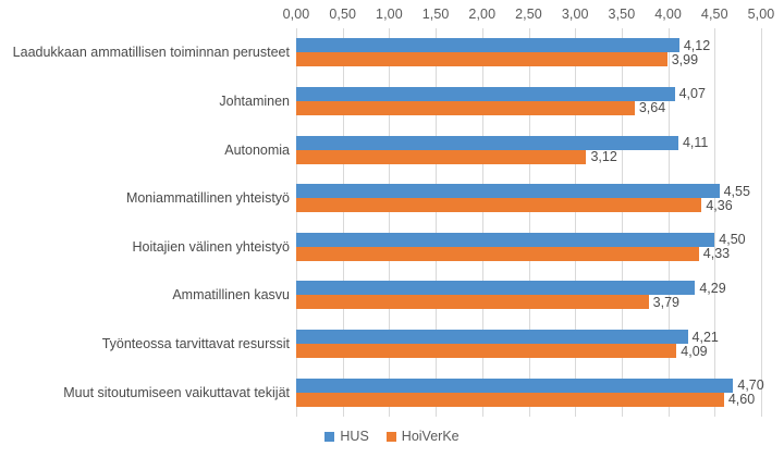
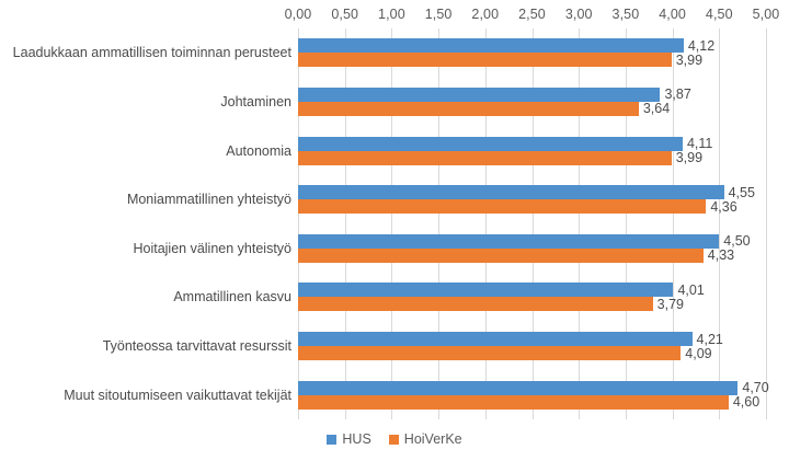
HUS/Johtaminen: 4,07 -> 3,87
HoiVerKe/Autonomia: 3,12 -> 3,99
HUS/Ammatillinen kasvu: 4,29 -> 4,01
